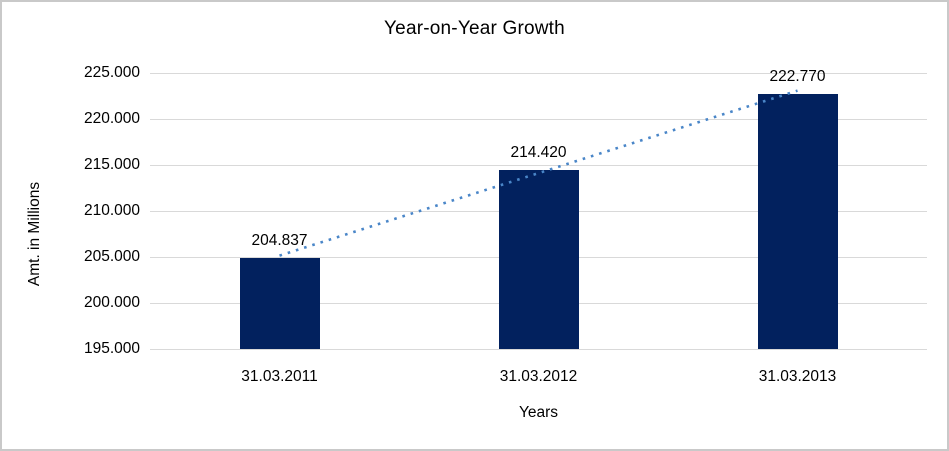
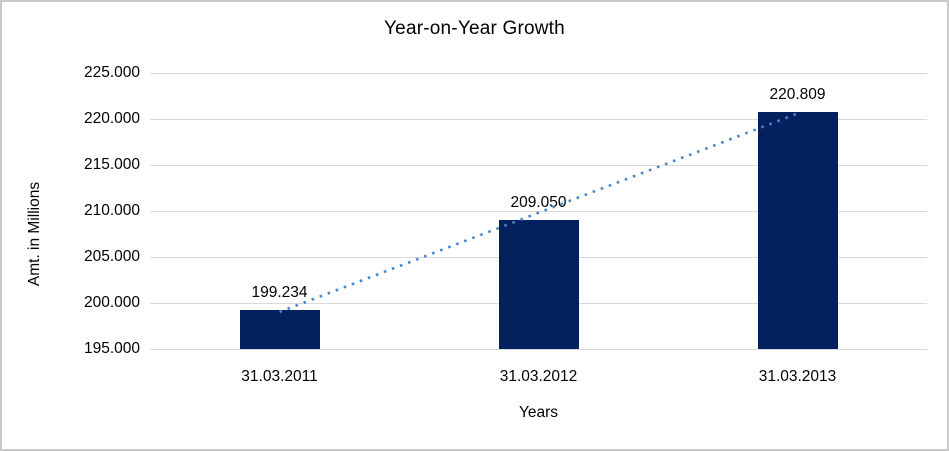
31.03.2011: 204.837 -> 199.234
31.03.2012: 214.420 -> 209.050
31.03.2013: 222.770 -> 220.809
